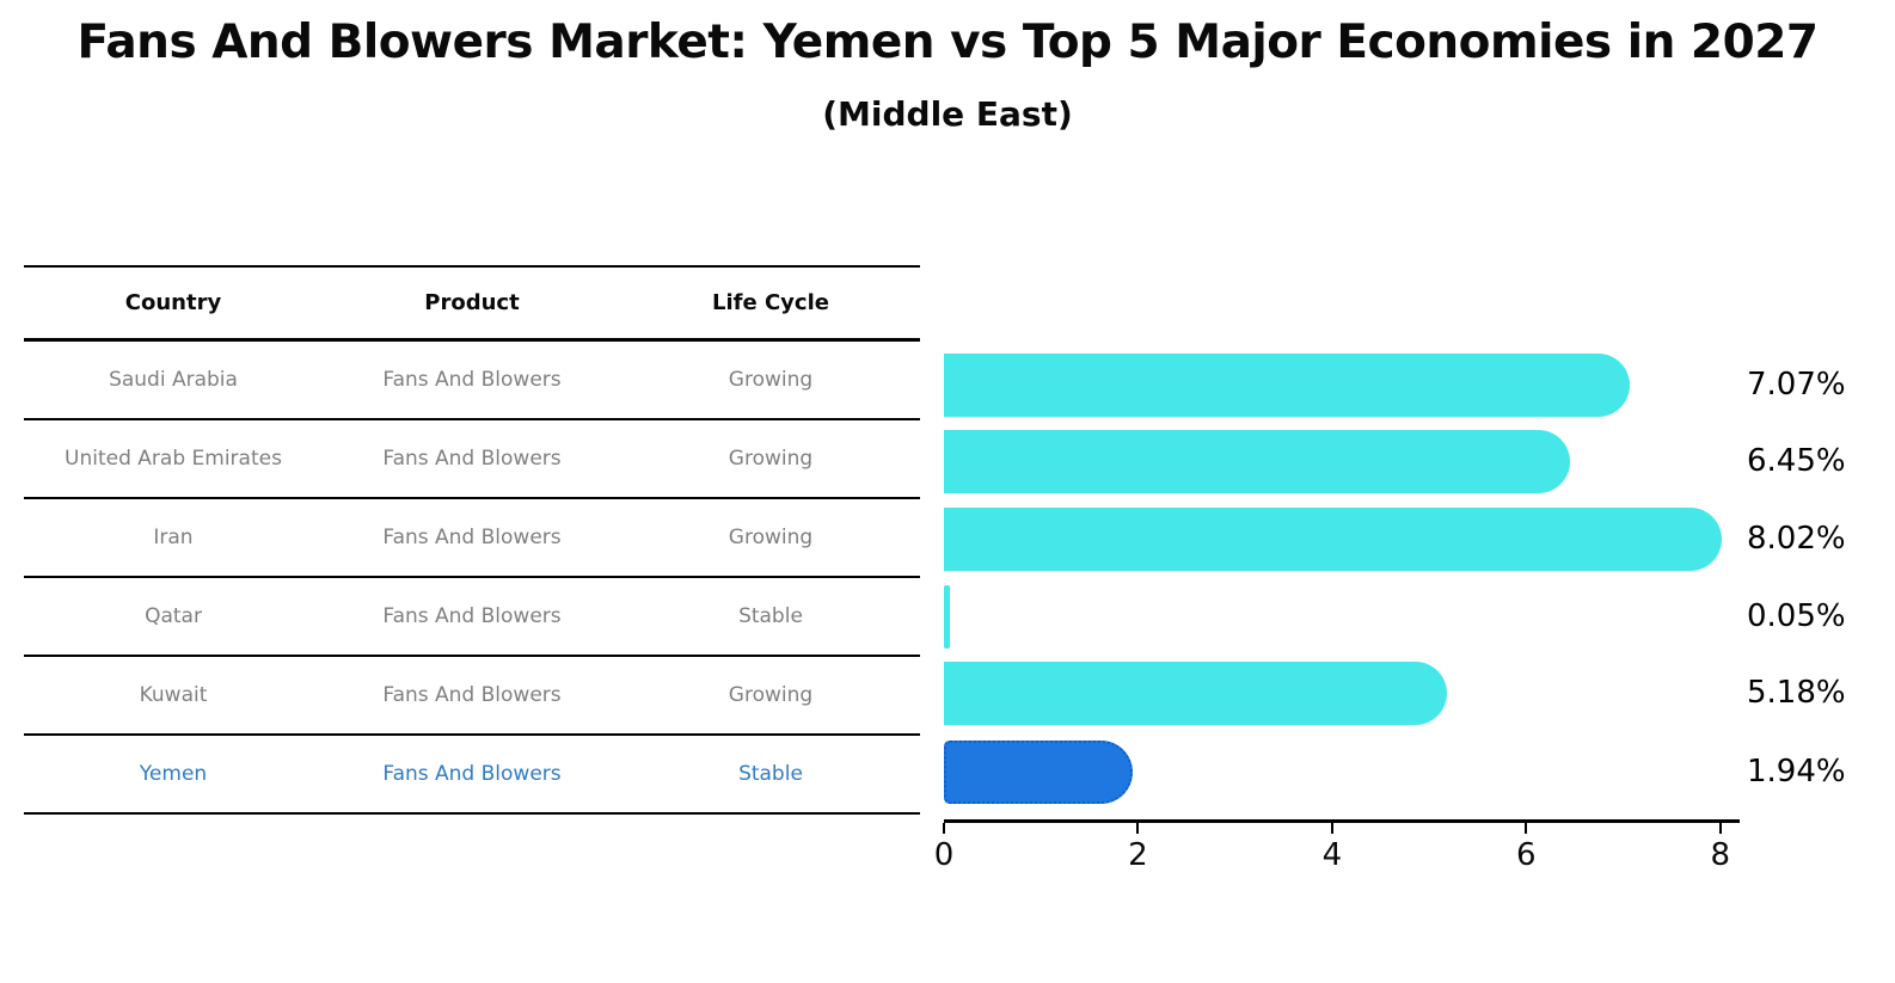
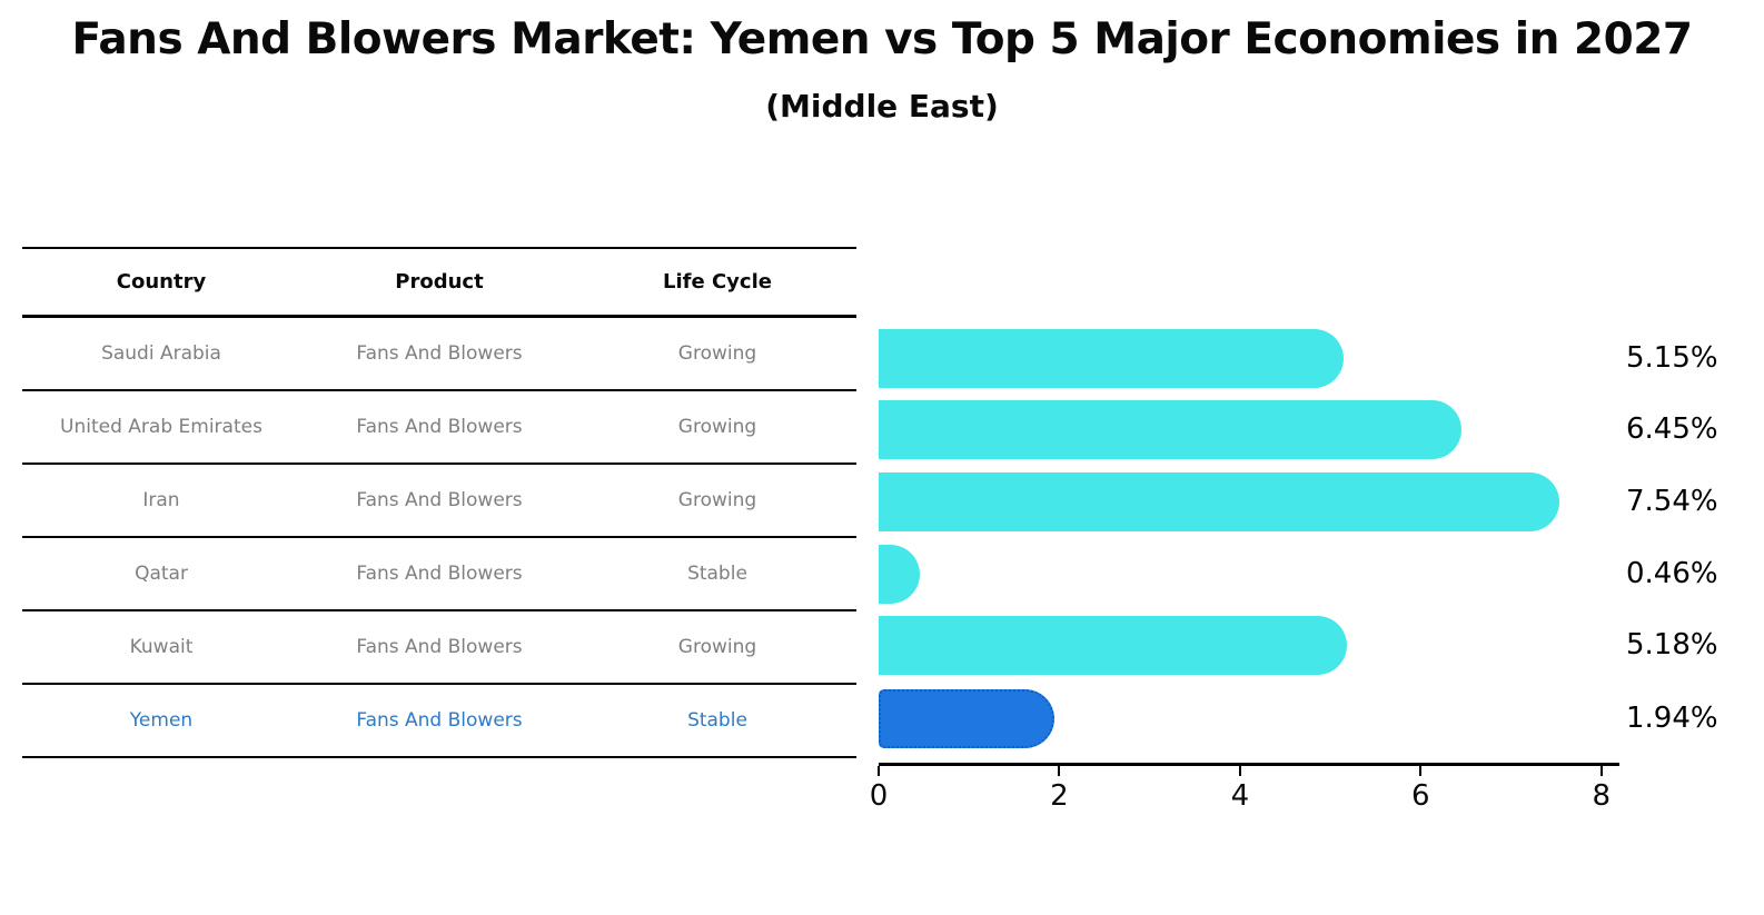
Saudi Arabia: 7.07% -> 5.15%
Iran: 8.02% -> 7.54%
Qatar: 0.05% -> 0.46%
